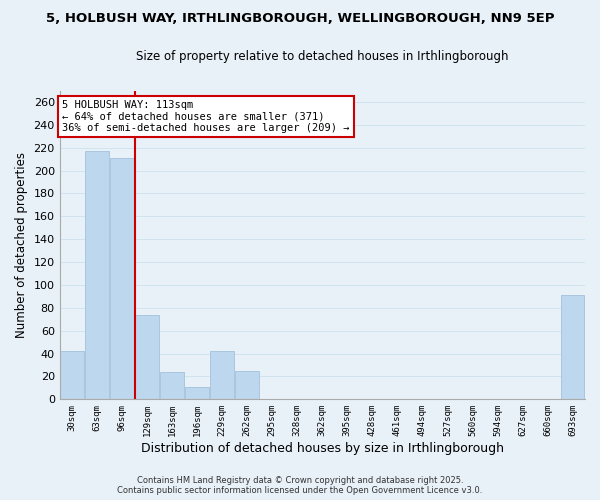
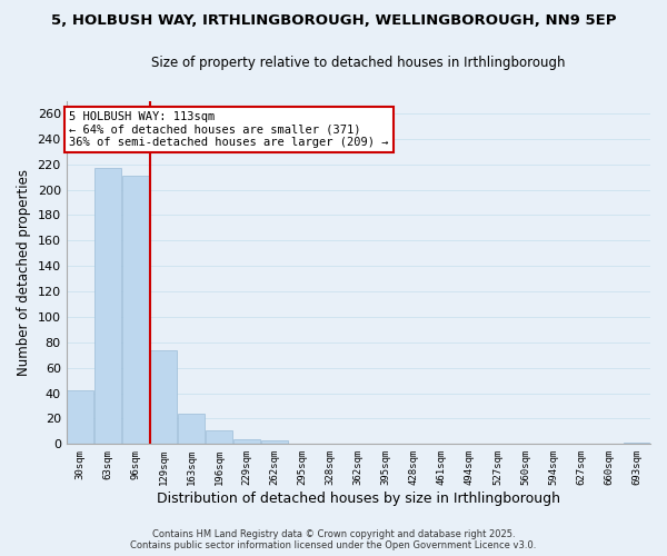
229sqm: 42 -> 4
262sqm: 25 -> 3
693sqm: 91 -> 1
